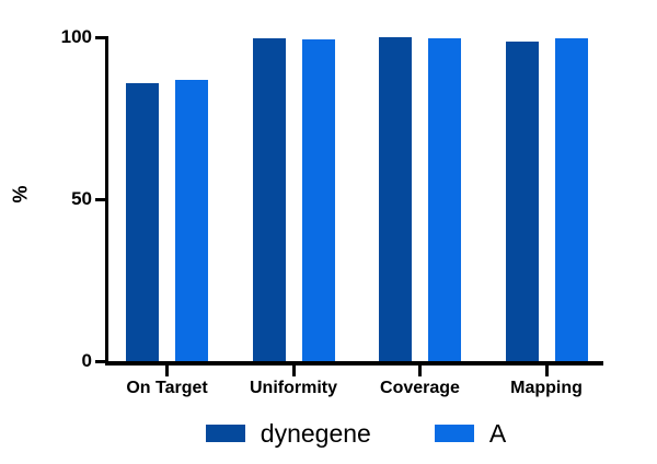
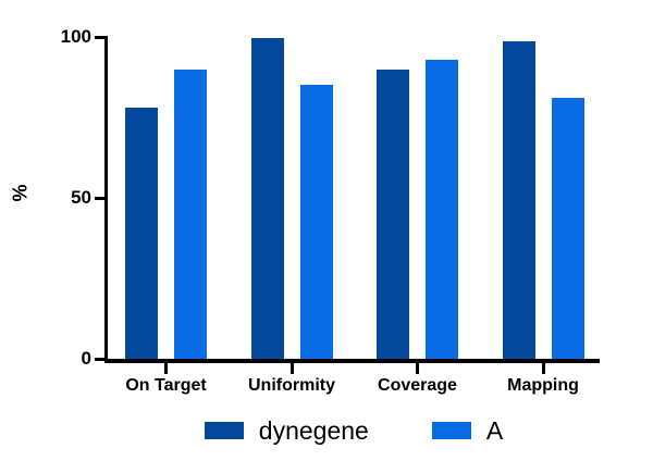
dynegene/On Target: 86 -> 78
A/On Target: 87 -> 90
A/Uniformity: 99 -> 85
dynegene/Coverage: 100 -> 90
A/Coverage: 100 -> 93
A/Mapping: 100 -> 81
